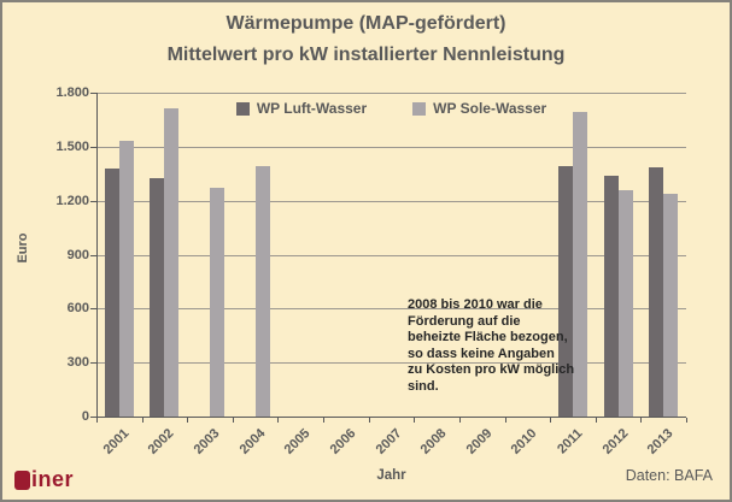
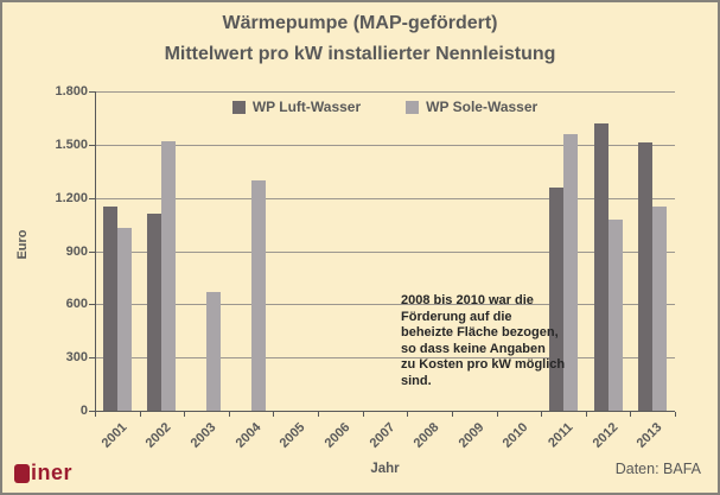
WP Luft-Wasser/2001: 1380 -> 1150
WP Sole-Wasser/2001: 1540 -> 1030
WP Luft-Wasser/2002: 1320 -> 1110
WP Sole-Wasser/2002: 1710 -> 1520
WP Sole-Wasser/2003: 1270 -> 670
WP Sole-Wasser/2004: 1400 -> 1300
WP Luft-Wasser/2011: 1390 -> 1260
WP Sole-Wasser/2011: 1700 -> 1560
WP Luft-Wasser/2012: 1340 -> 1620
WP Sole-Wasser/2012: 1260 -> 1080
WP Luft-Wasser/2013: 1380 -> 1510
WP Sole-Wasser/2013: 1240 -> 1150
